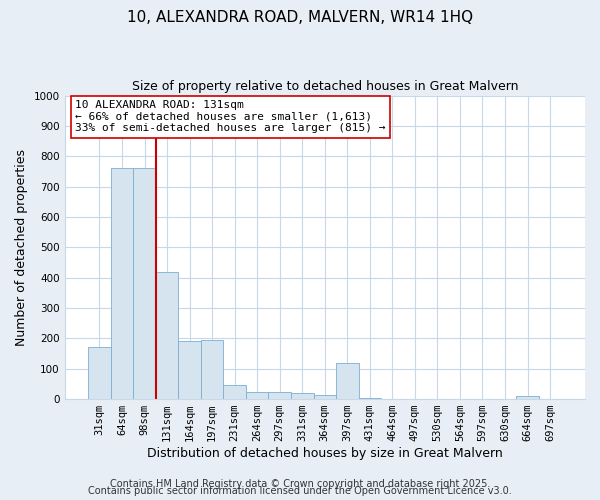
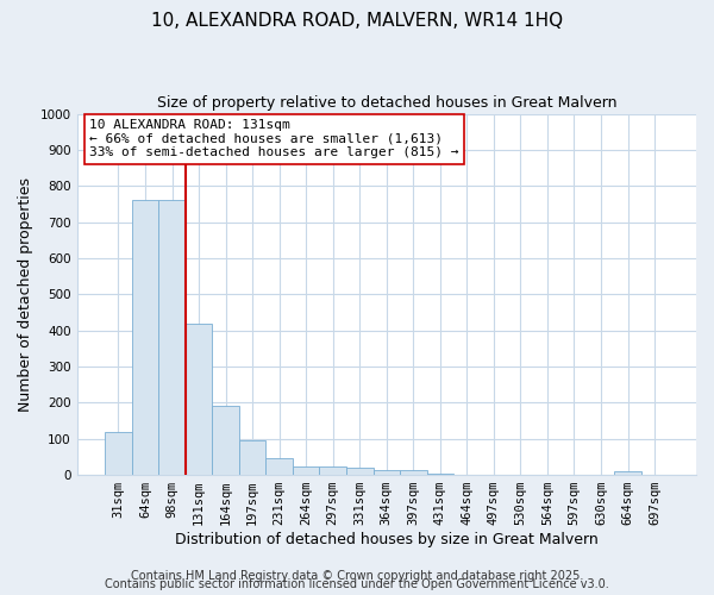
31sqm: 170 -> 118
197sqm: 195 -> 97
397sqm: 120 -> 12
